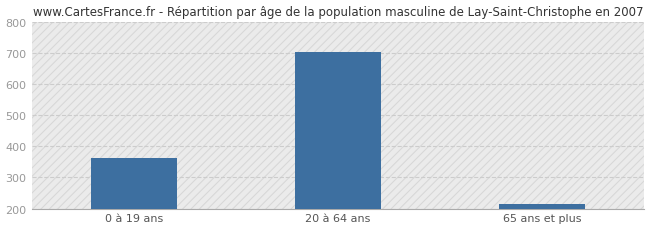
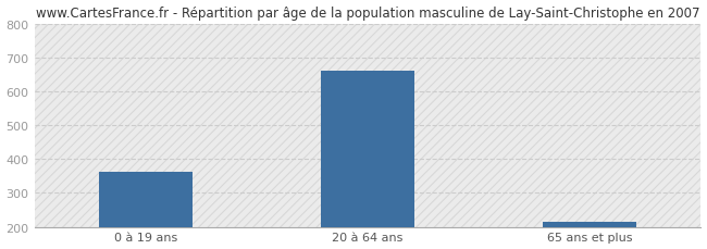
20 à 64 ans: 701 -> 660
